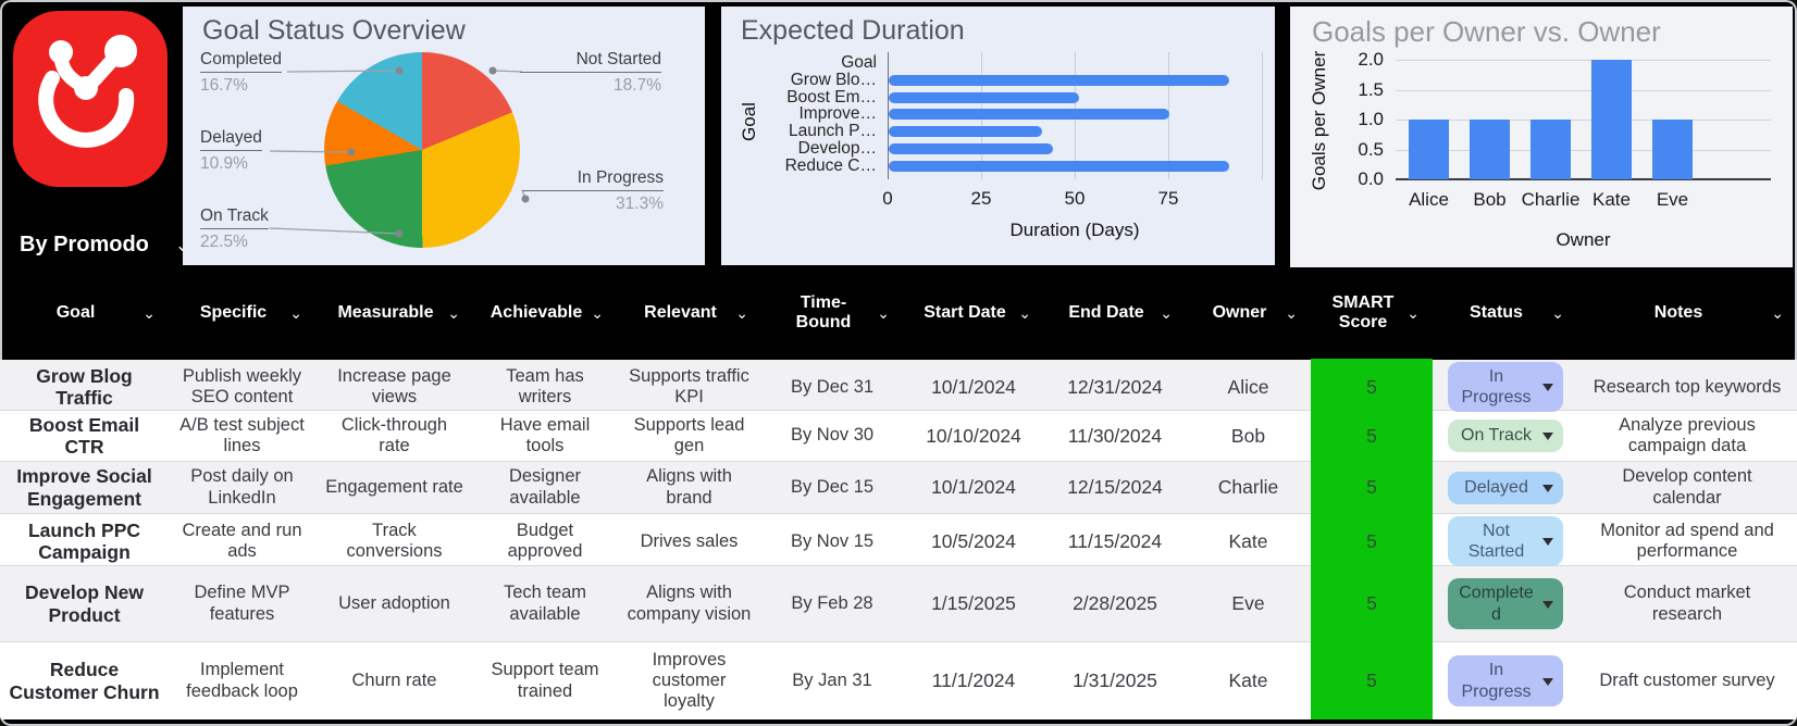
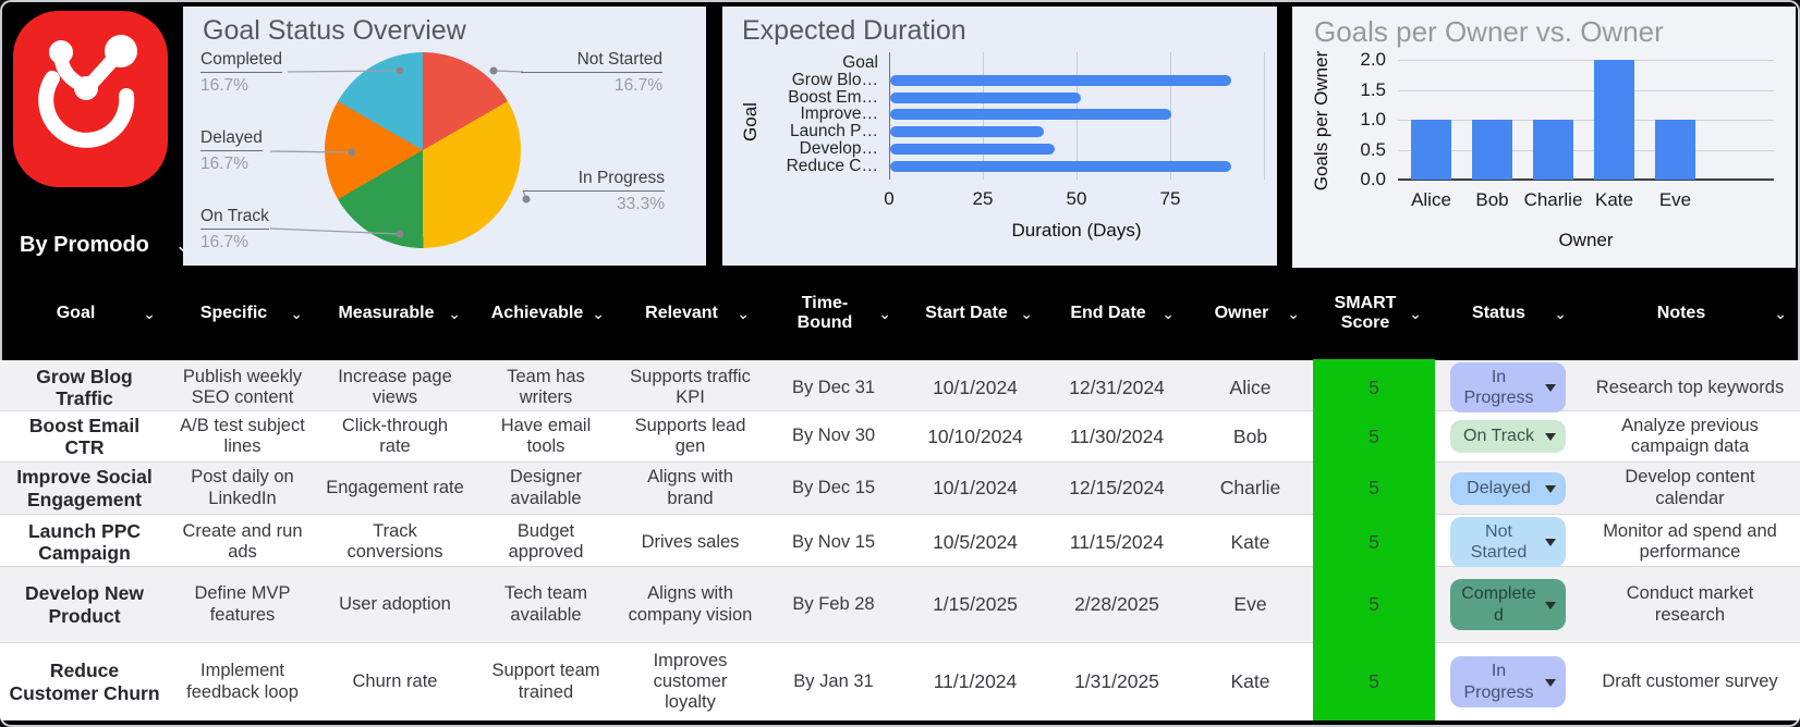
Goal Status Overview/Not Started: 18.7% -> 16.7%
Goal Status Overview/In Progress: 31.3% -> 33.3%
Goal Status Overview/On Track: 22.5% -> 16.7%
Goal Status Overview/Delayed: 10.9% -> 16.7%
